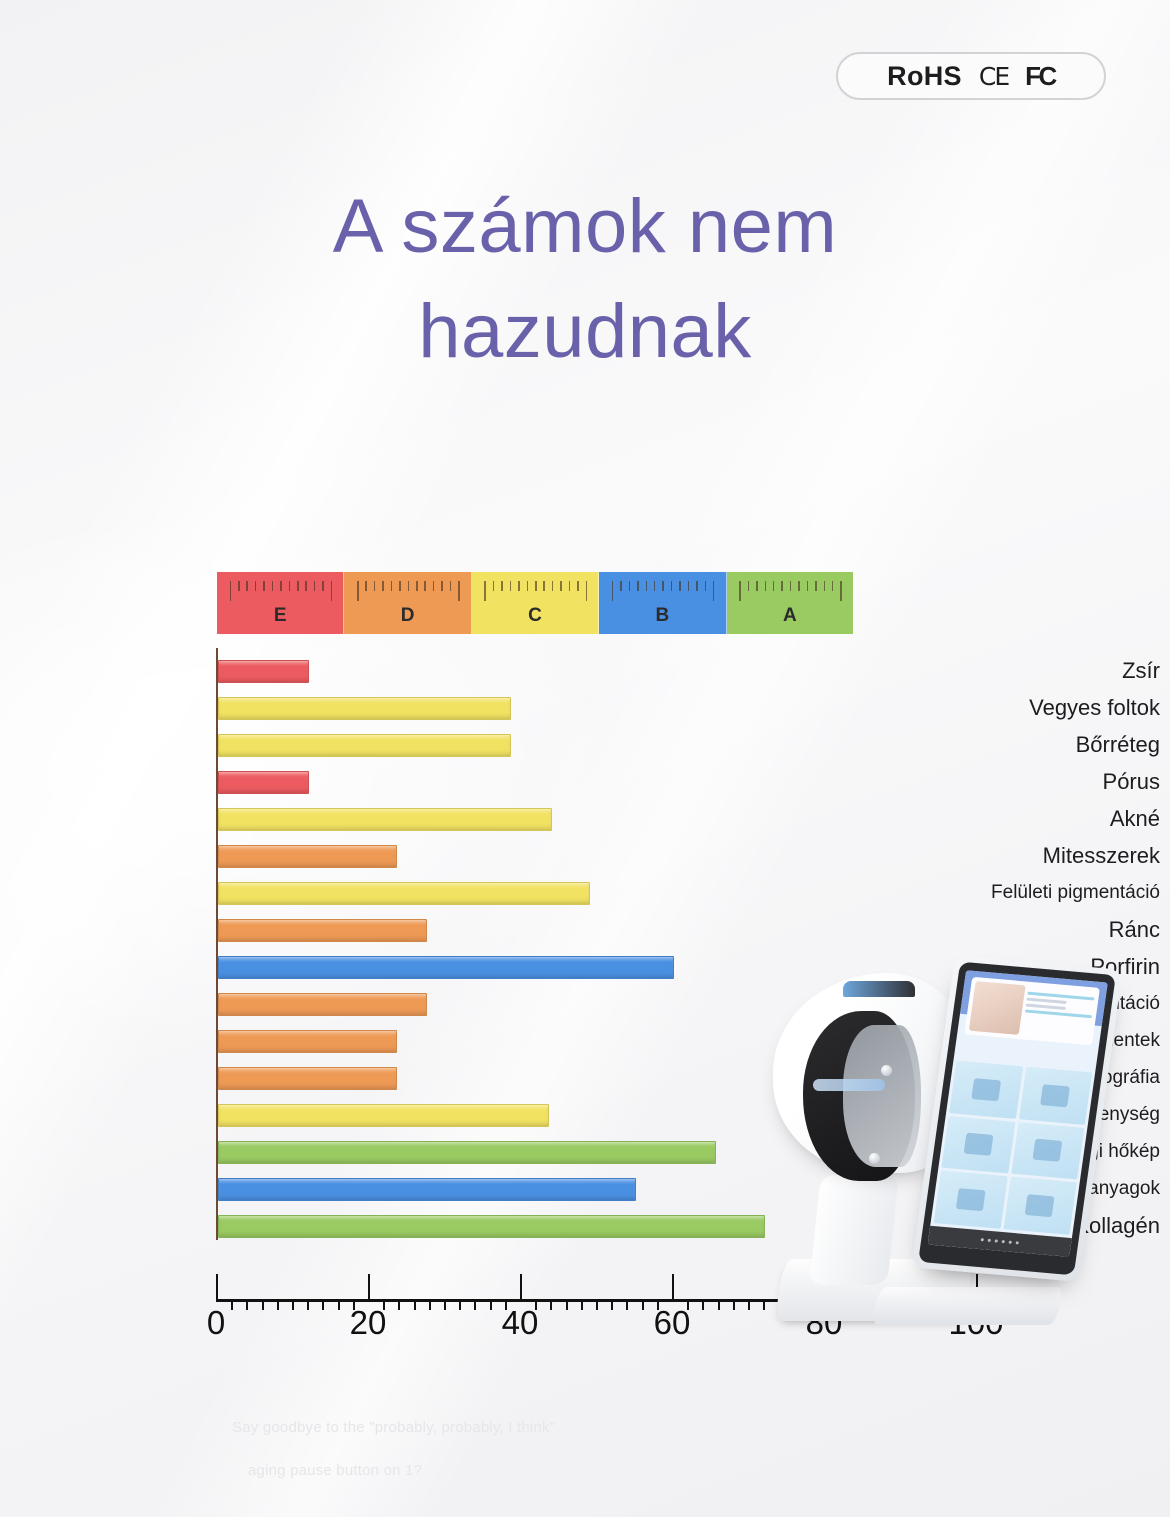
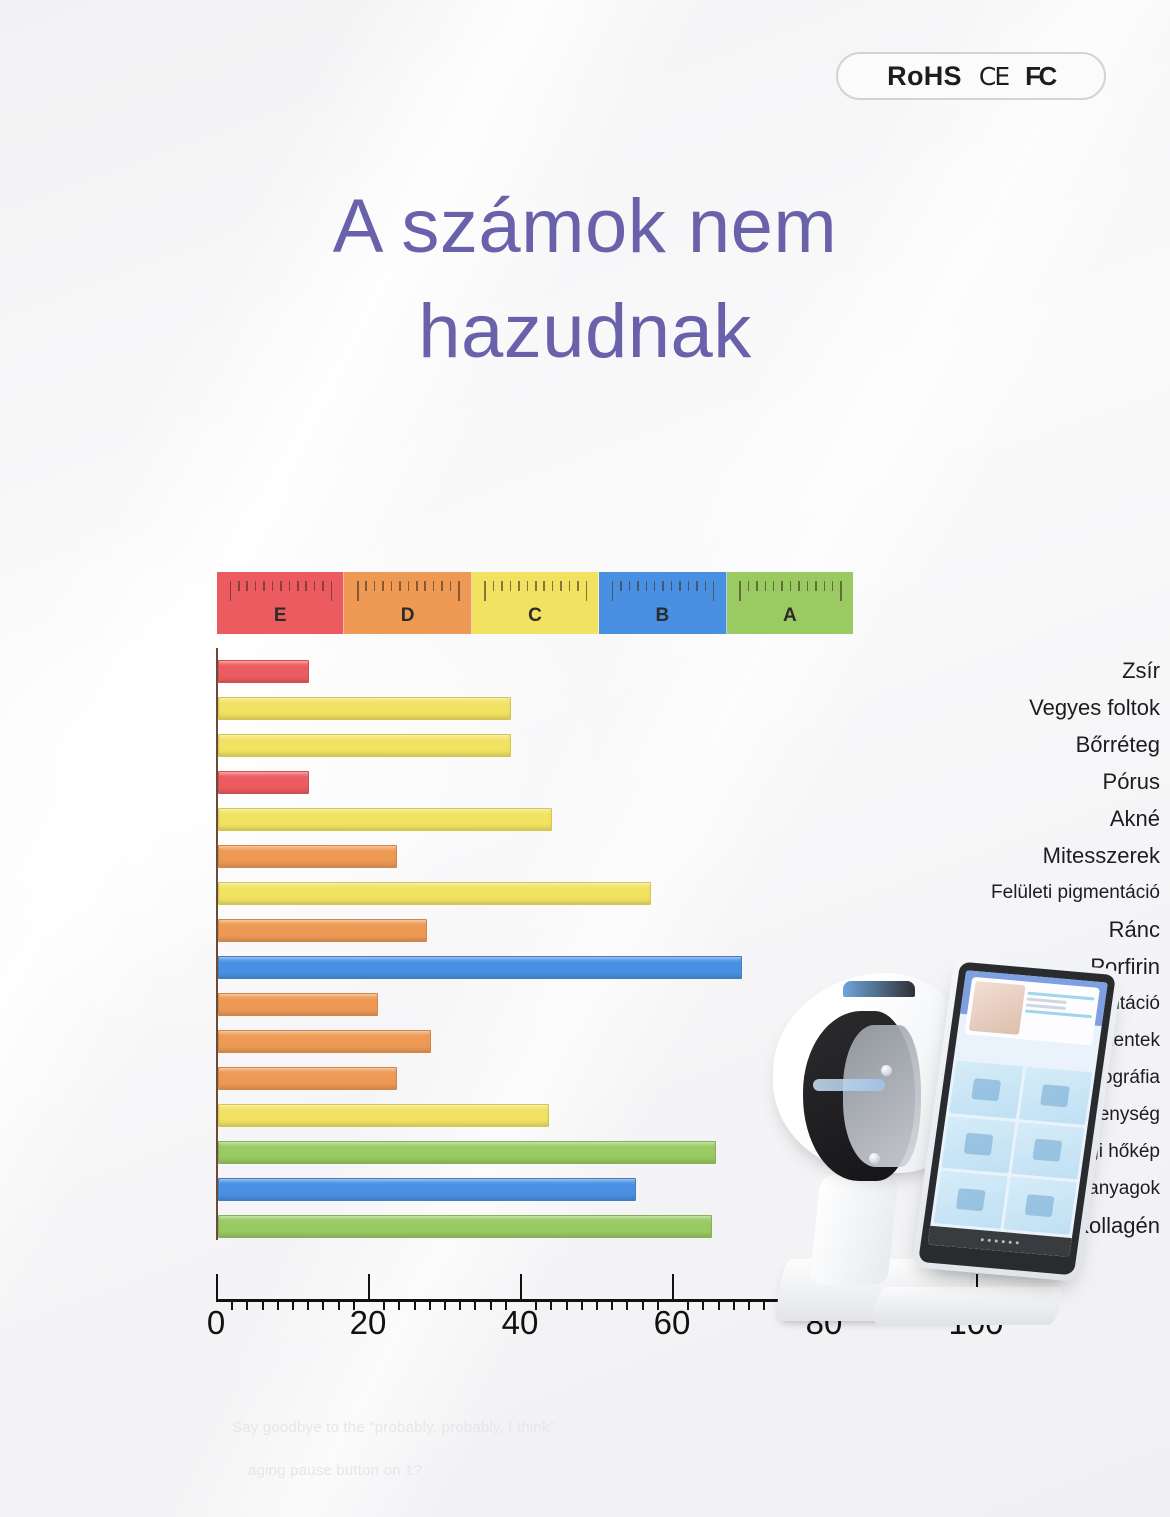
Felületi pigmentáció: 49 -> 57
Porfirin: 60 -> 69
Mély pigmentáció: 28 -> 21
Barna pigmentek: 24 -> 28
Kollagén: 72 -> 65
